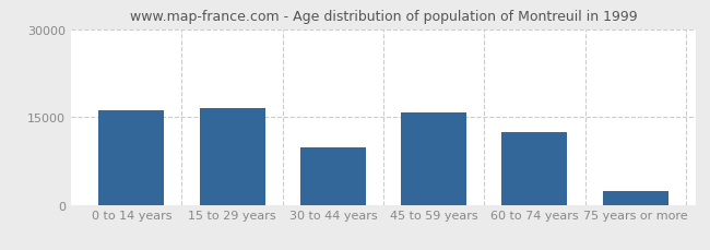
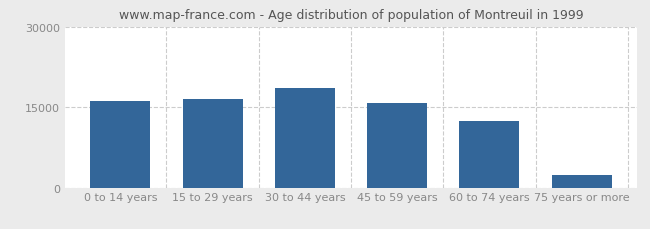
30 to 44 years: 9800 -> 18600
